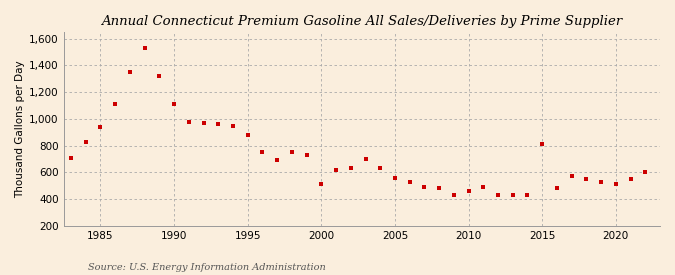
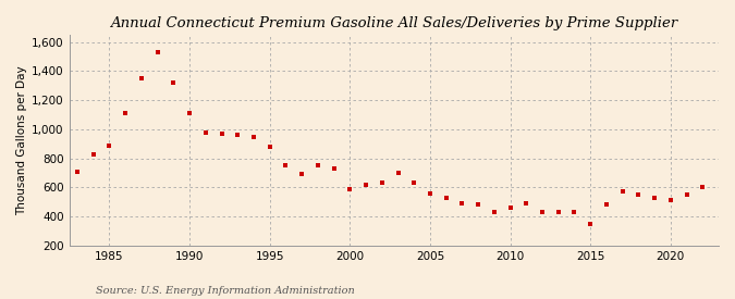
1985: 940 -> 890
2000: 510 -> 590
2015: 810 -> 350
